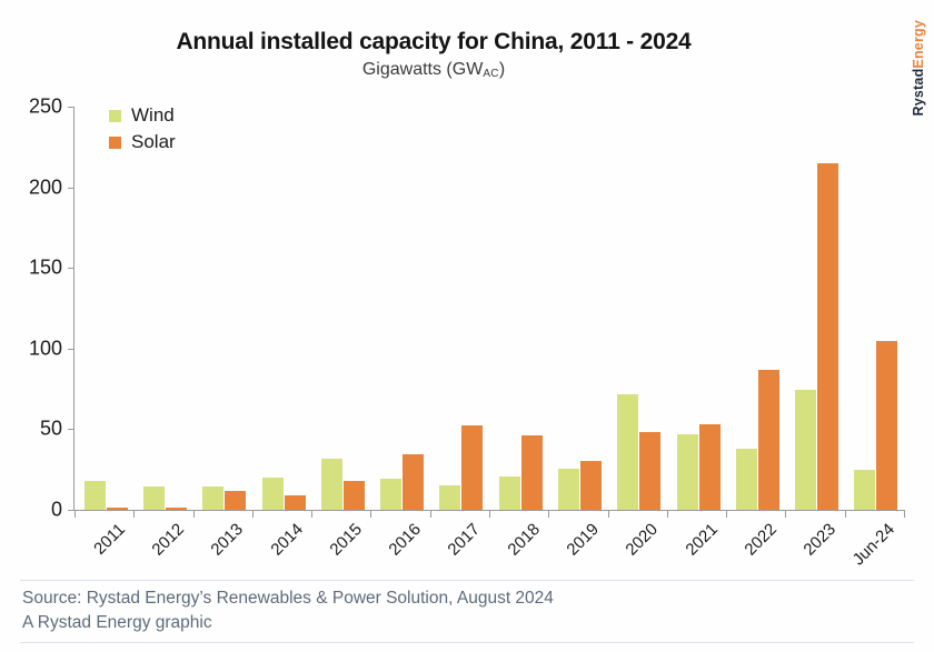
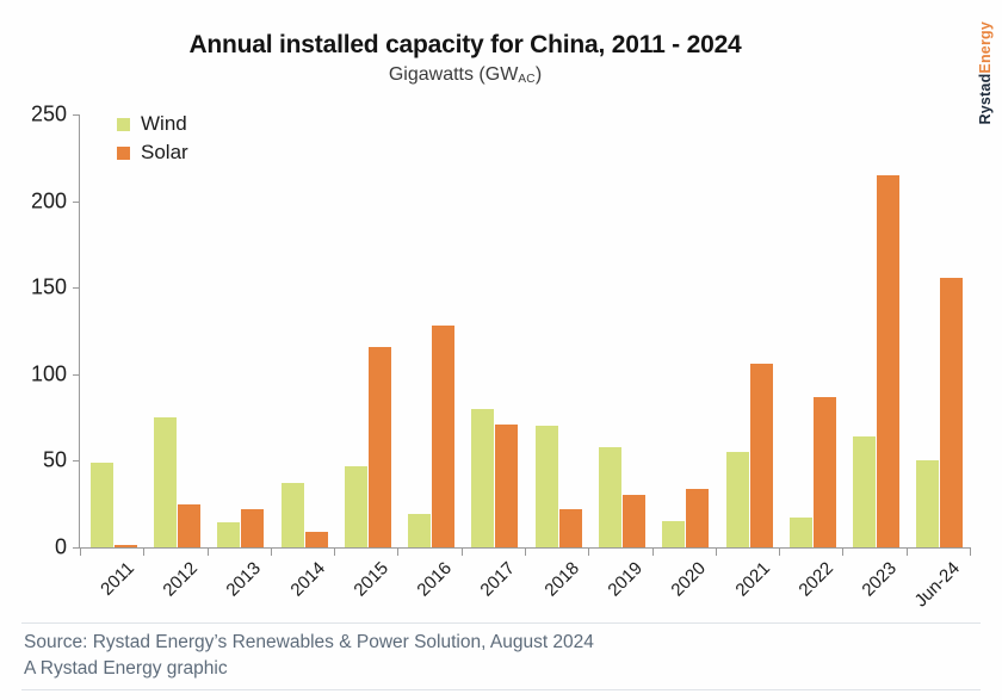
Wind/2011: 18 -> 49
Wind/2012: 15 -> 75
Solar/2012: 2 -> 25
Solar/2013: 12 -> 22
Wind/2014: 20 -> 37
Wind/2015: 32 -> 47
Solar/2015: 18 -> 116
Solar/2016: 34 -> 128
Wind/2017: 15 -> 80
Solar/2017: 52 -> 71
Wind/2018: 21 -> 70
Solar/2018: 46 -> 22
Wind/2019: 26 -> 58
Wind/2020: 72 -> 15
Solar/2020: 48 -> 34
Wind/2021: 47 -> 55
Solar/2021: 53 -> 106
Wind/2022: 38 -> 17
Wind/2023: 75 -> 64
Wind/Jun-24: 25 -> 50
Solar/Jun-24: 104 -> 156
